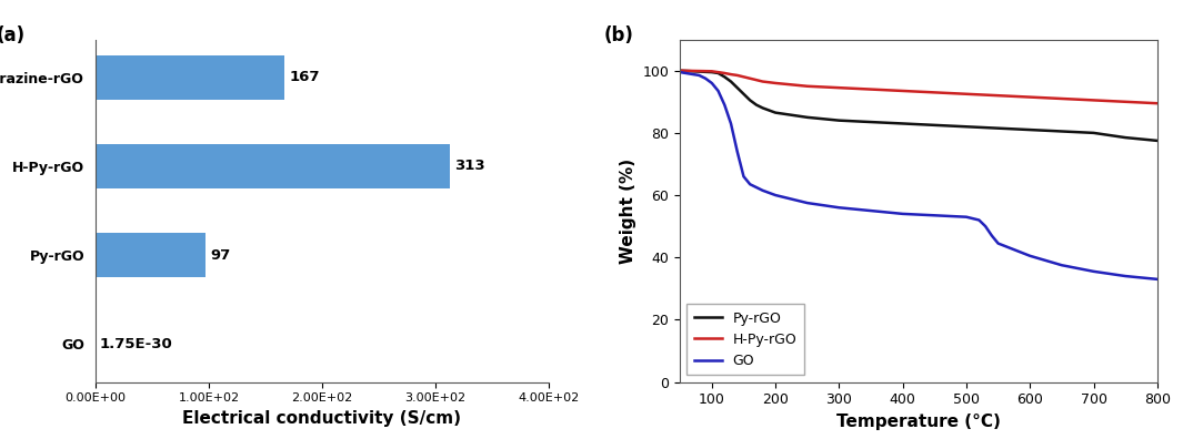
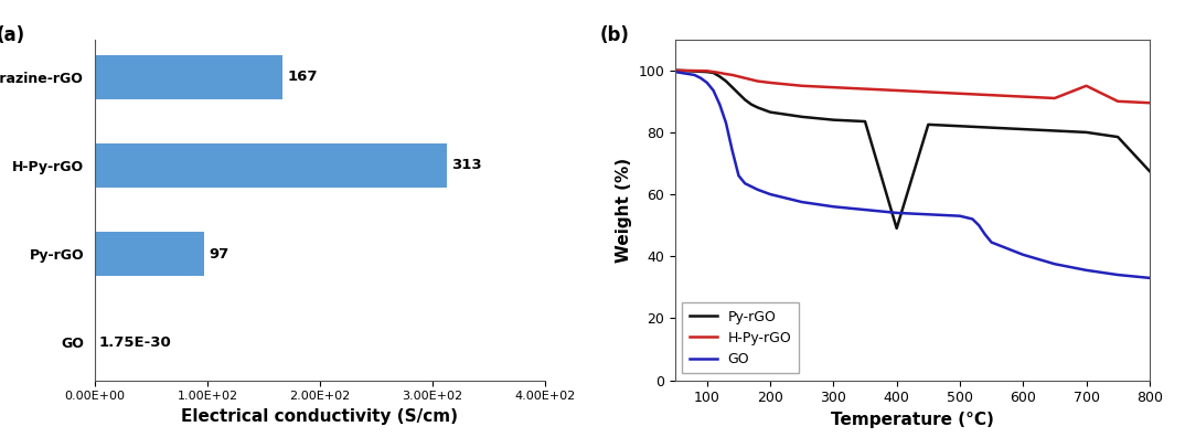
Py-rGO/400: 83.0 -> 49.0
H-Py-rGO/700: 90.5 -> 95.0
Py-rGO/800: 77.5 -> 67.5
